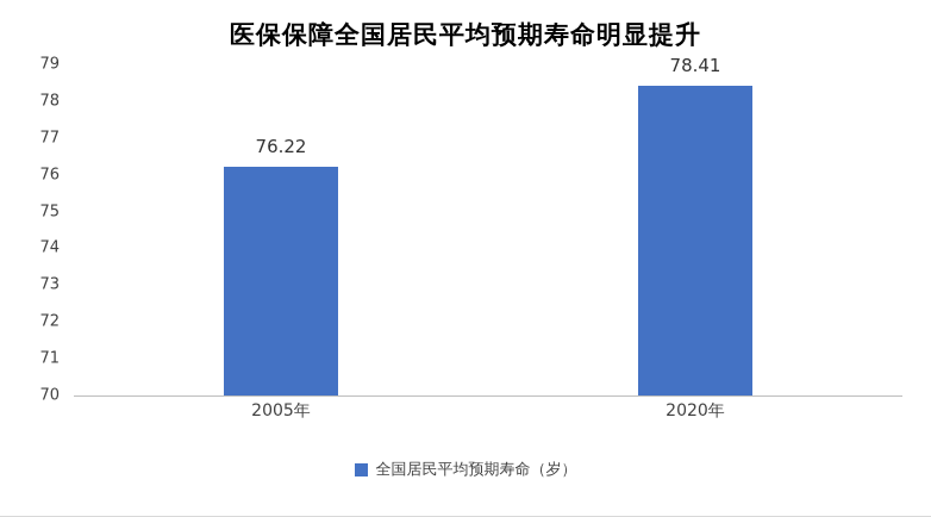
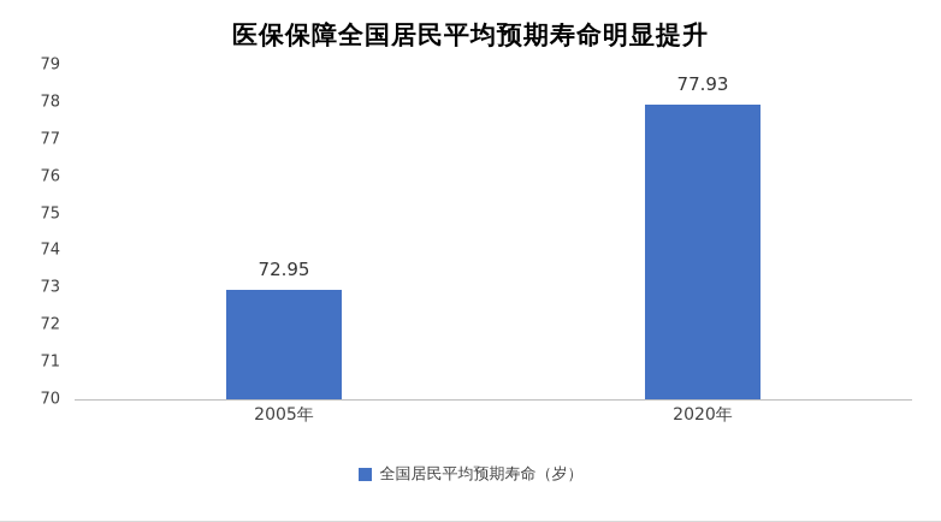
2005年: 76.22 -> 72.95
2020年: 78.41 -> 77.93
